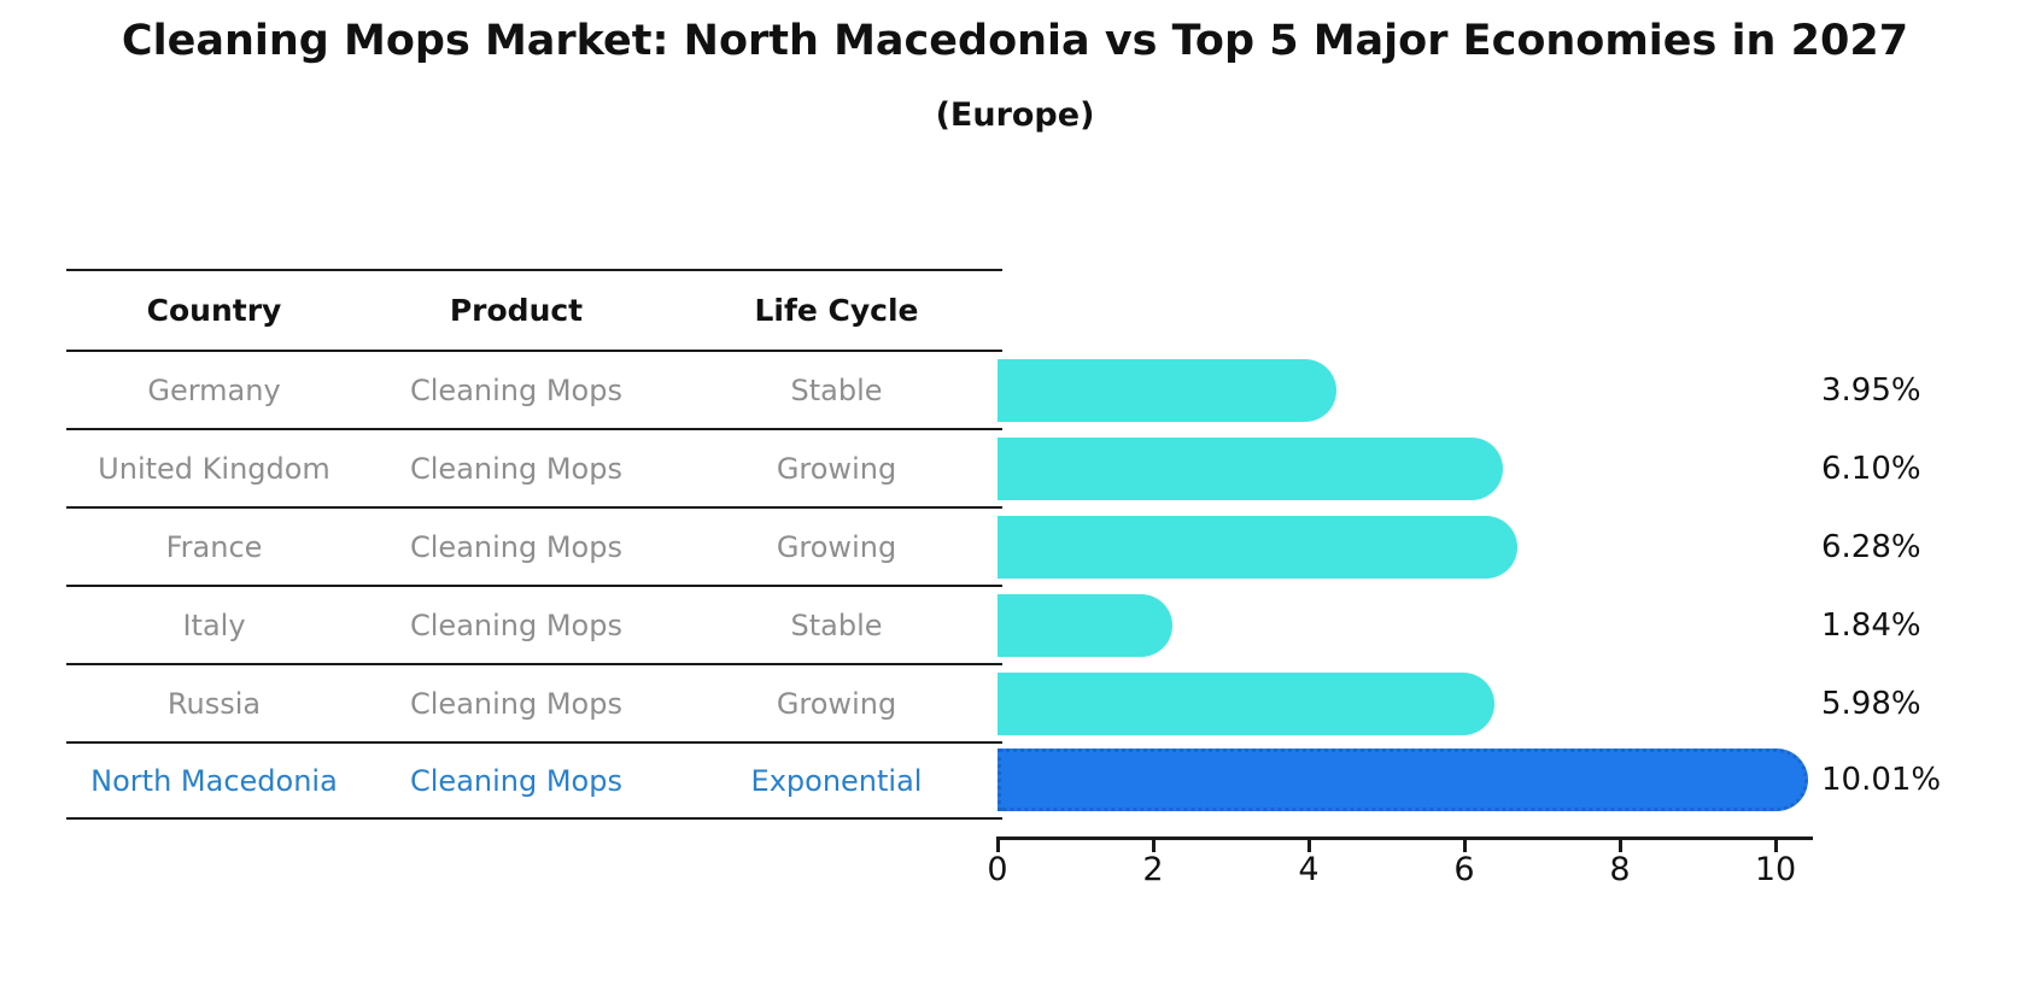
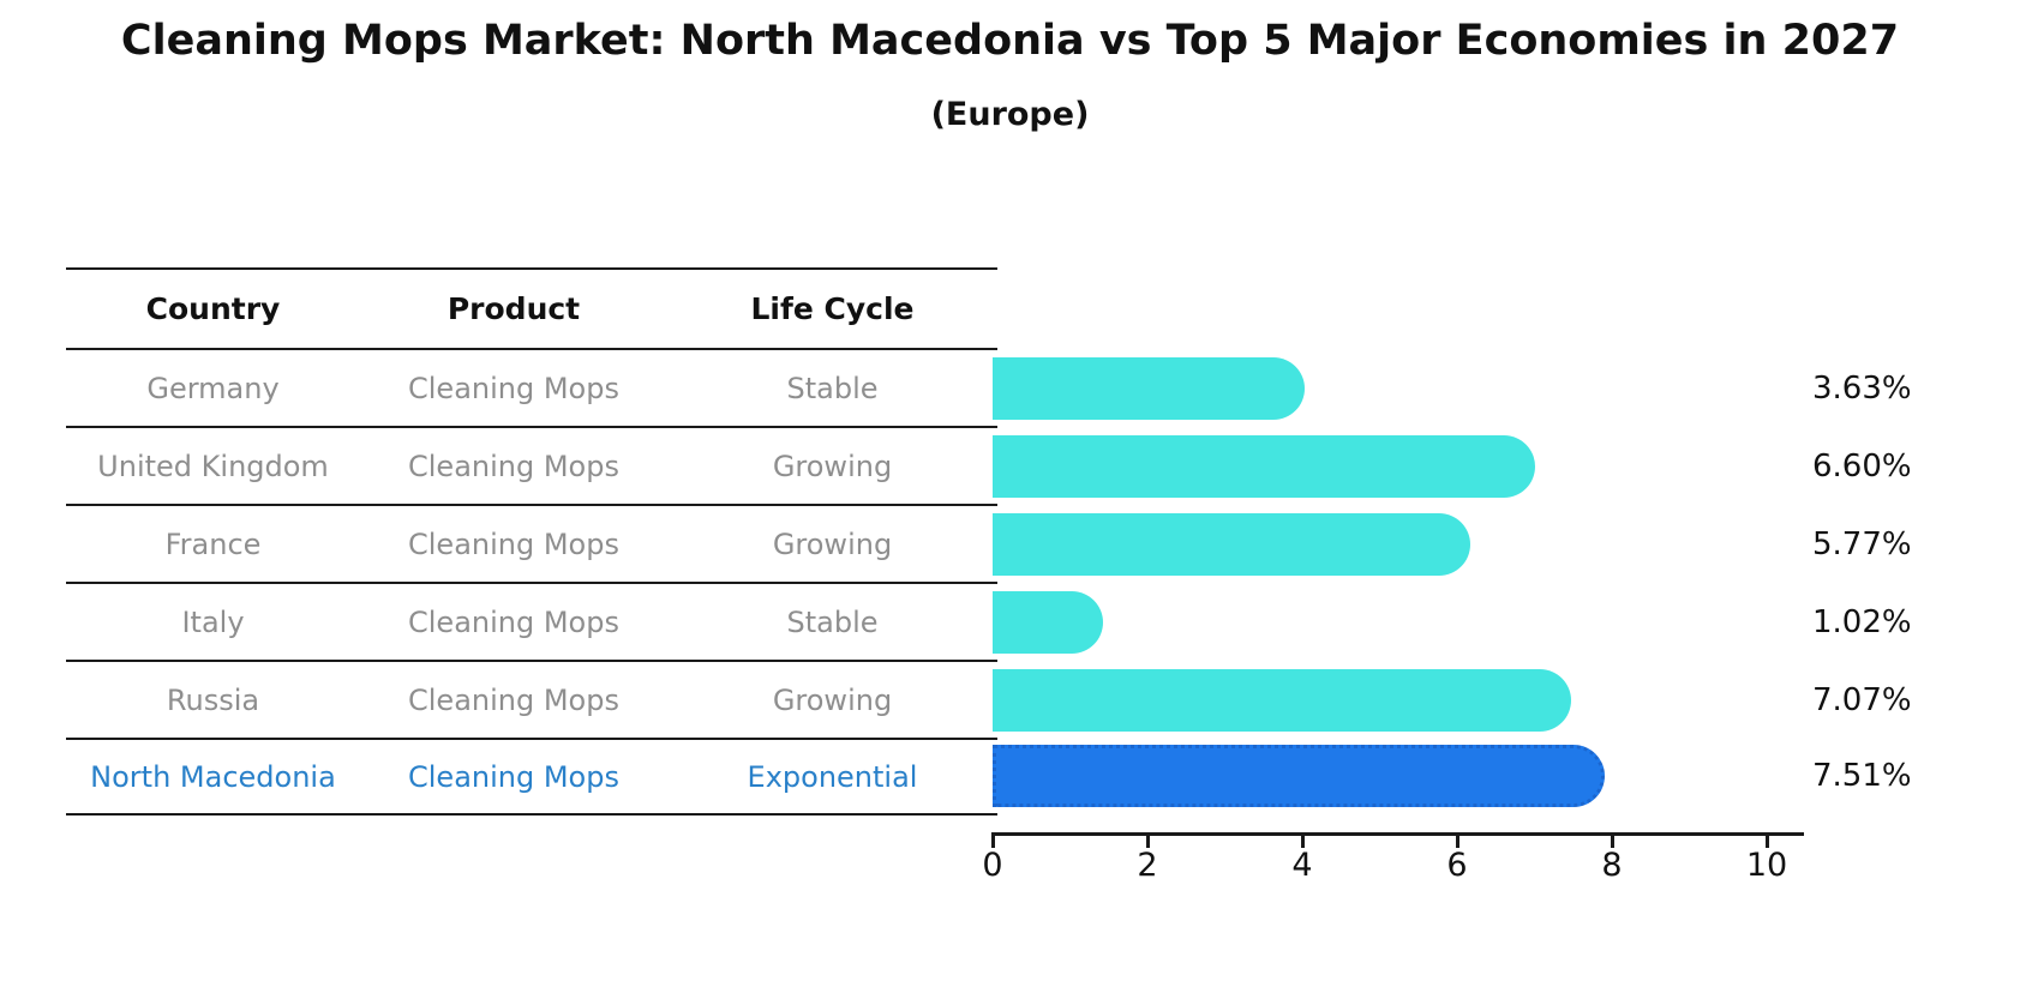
Germany: 3.95% -> 3.63%
United Kingdom: 6.10% -> 6.60%
France: 6.28% -> 5.77%
Italy: 1.84% -> 1.02%
Russia: 5.98% -> 7.07%
North Macedonia: 10.01% -> 7.51%
